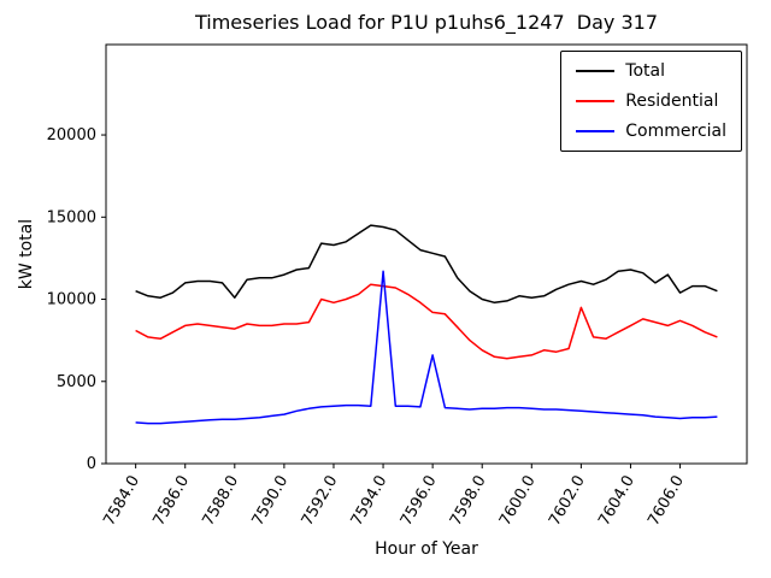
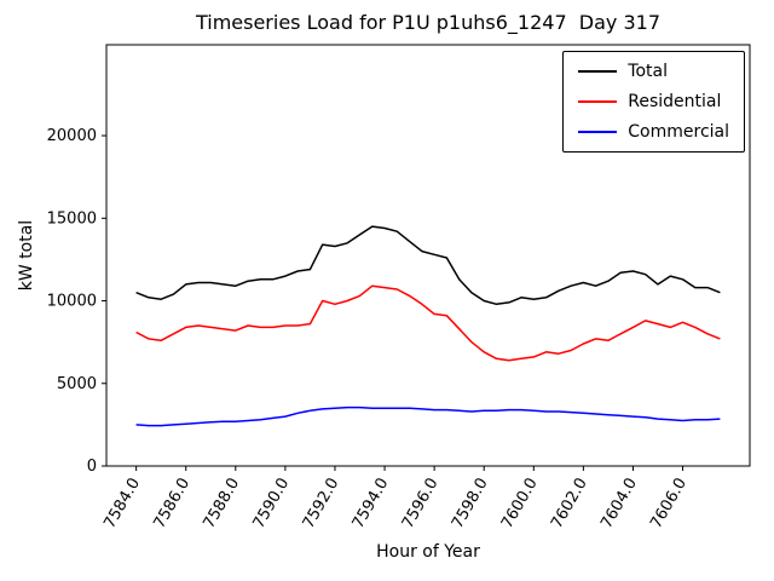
Total/7588.0: 10100 -> 10900
Commercial/7594.0: 11700 -> 3500
Commercial/7596.0: 6600 -> 3400
Residential/7602.0: 9500 -> 7400
Total/7606.0: 10400 -> 11300
